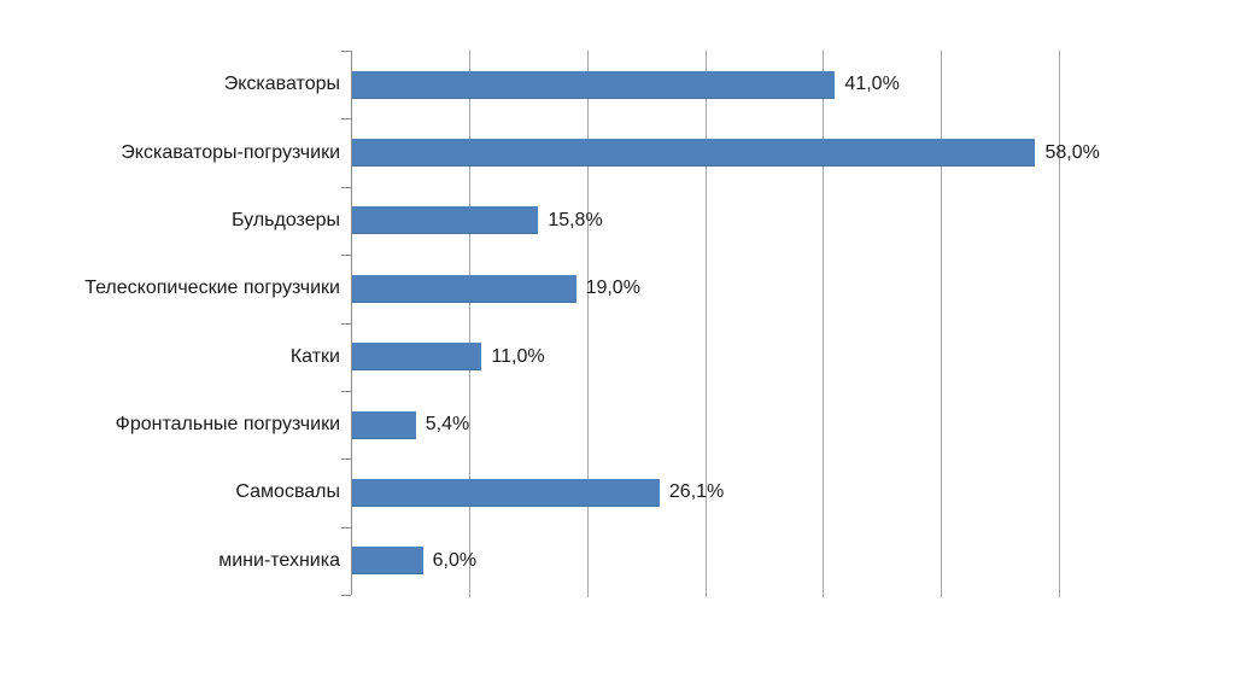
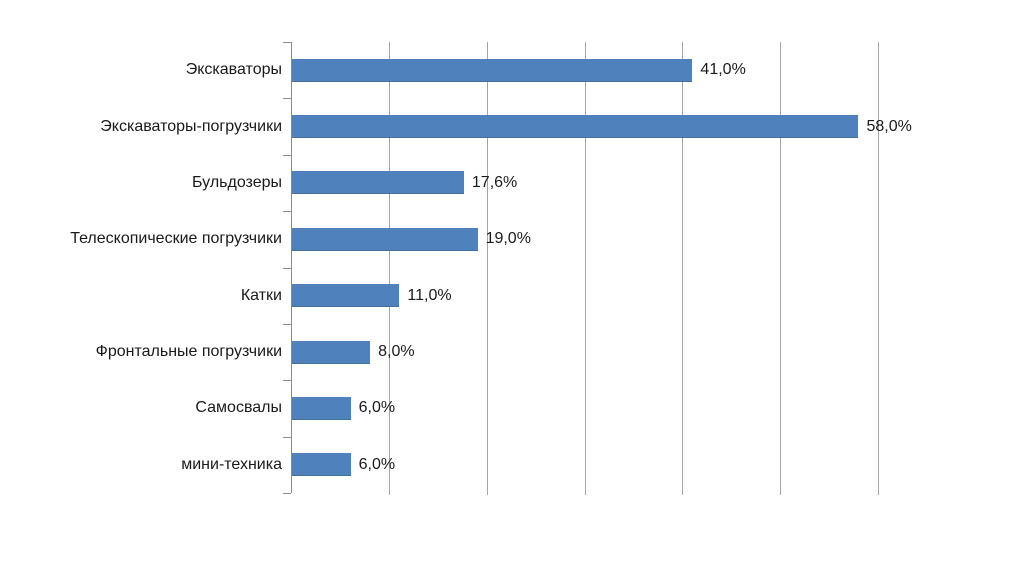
Бульдозеры: 15,8% -> 17,6%
Фронтальные погрузчики: 5,4% -> 8,0%
Самосвалы: 26,1% -> 6,0%
